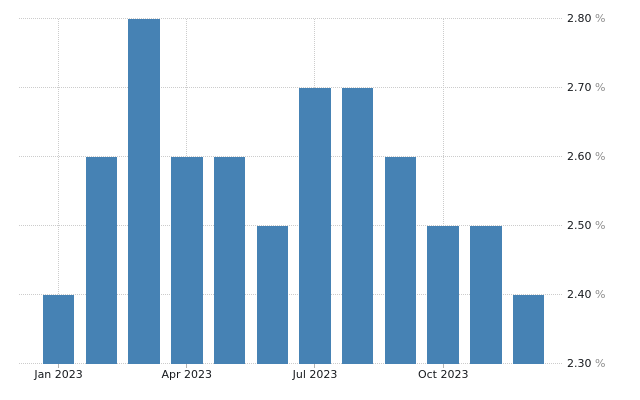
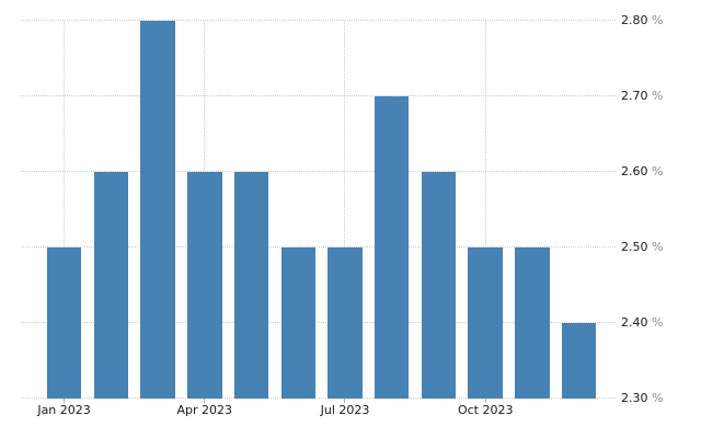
Jan 2023: 2.4 -> 2.5
Jul 2023: 2.7 -> 2.5
